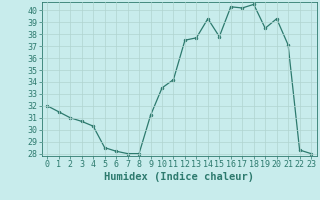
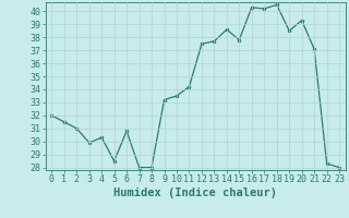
3: 30.7 -> 29.9
6: 28.2 -> 30.8
9: 31.2 -> 33.2
14: 39.3 -> 38.6
